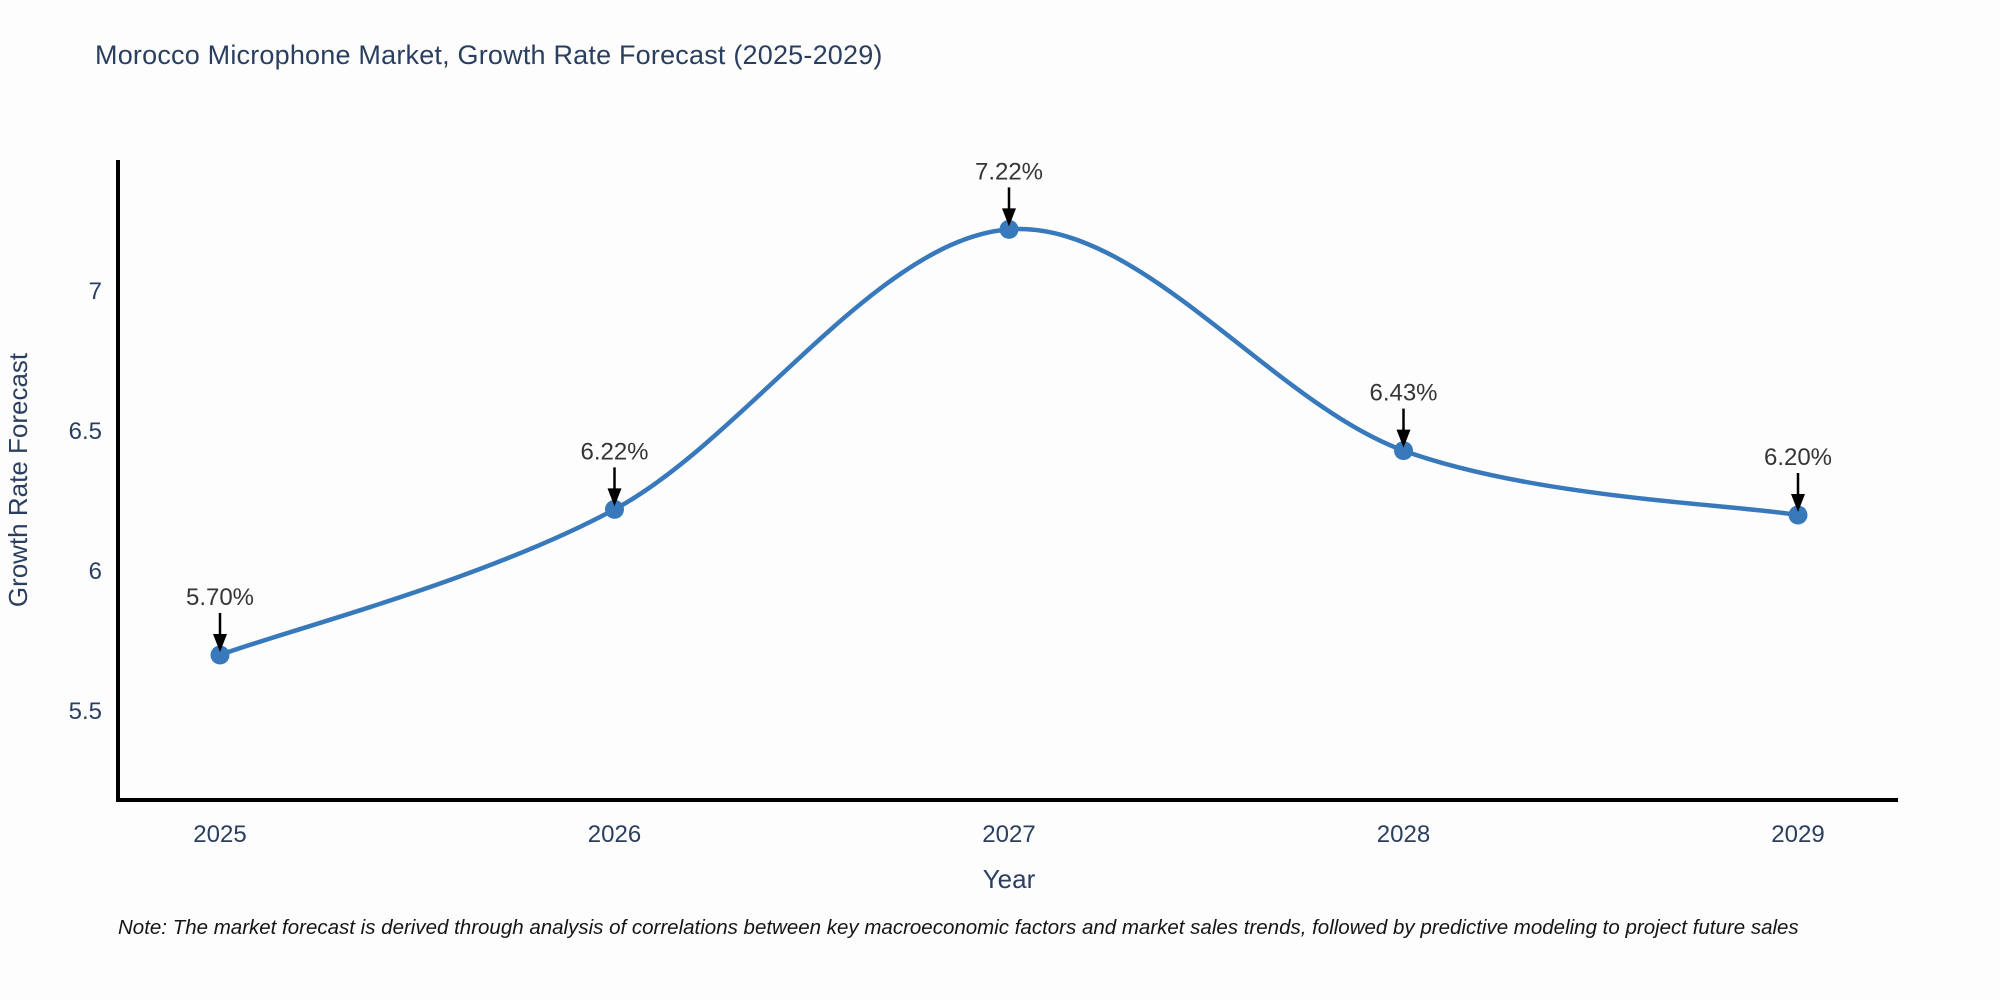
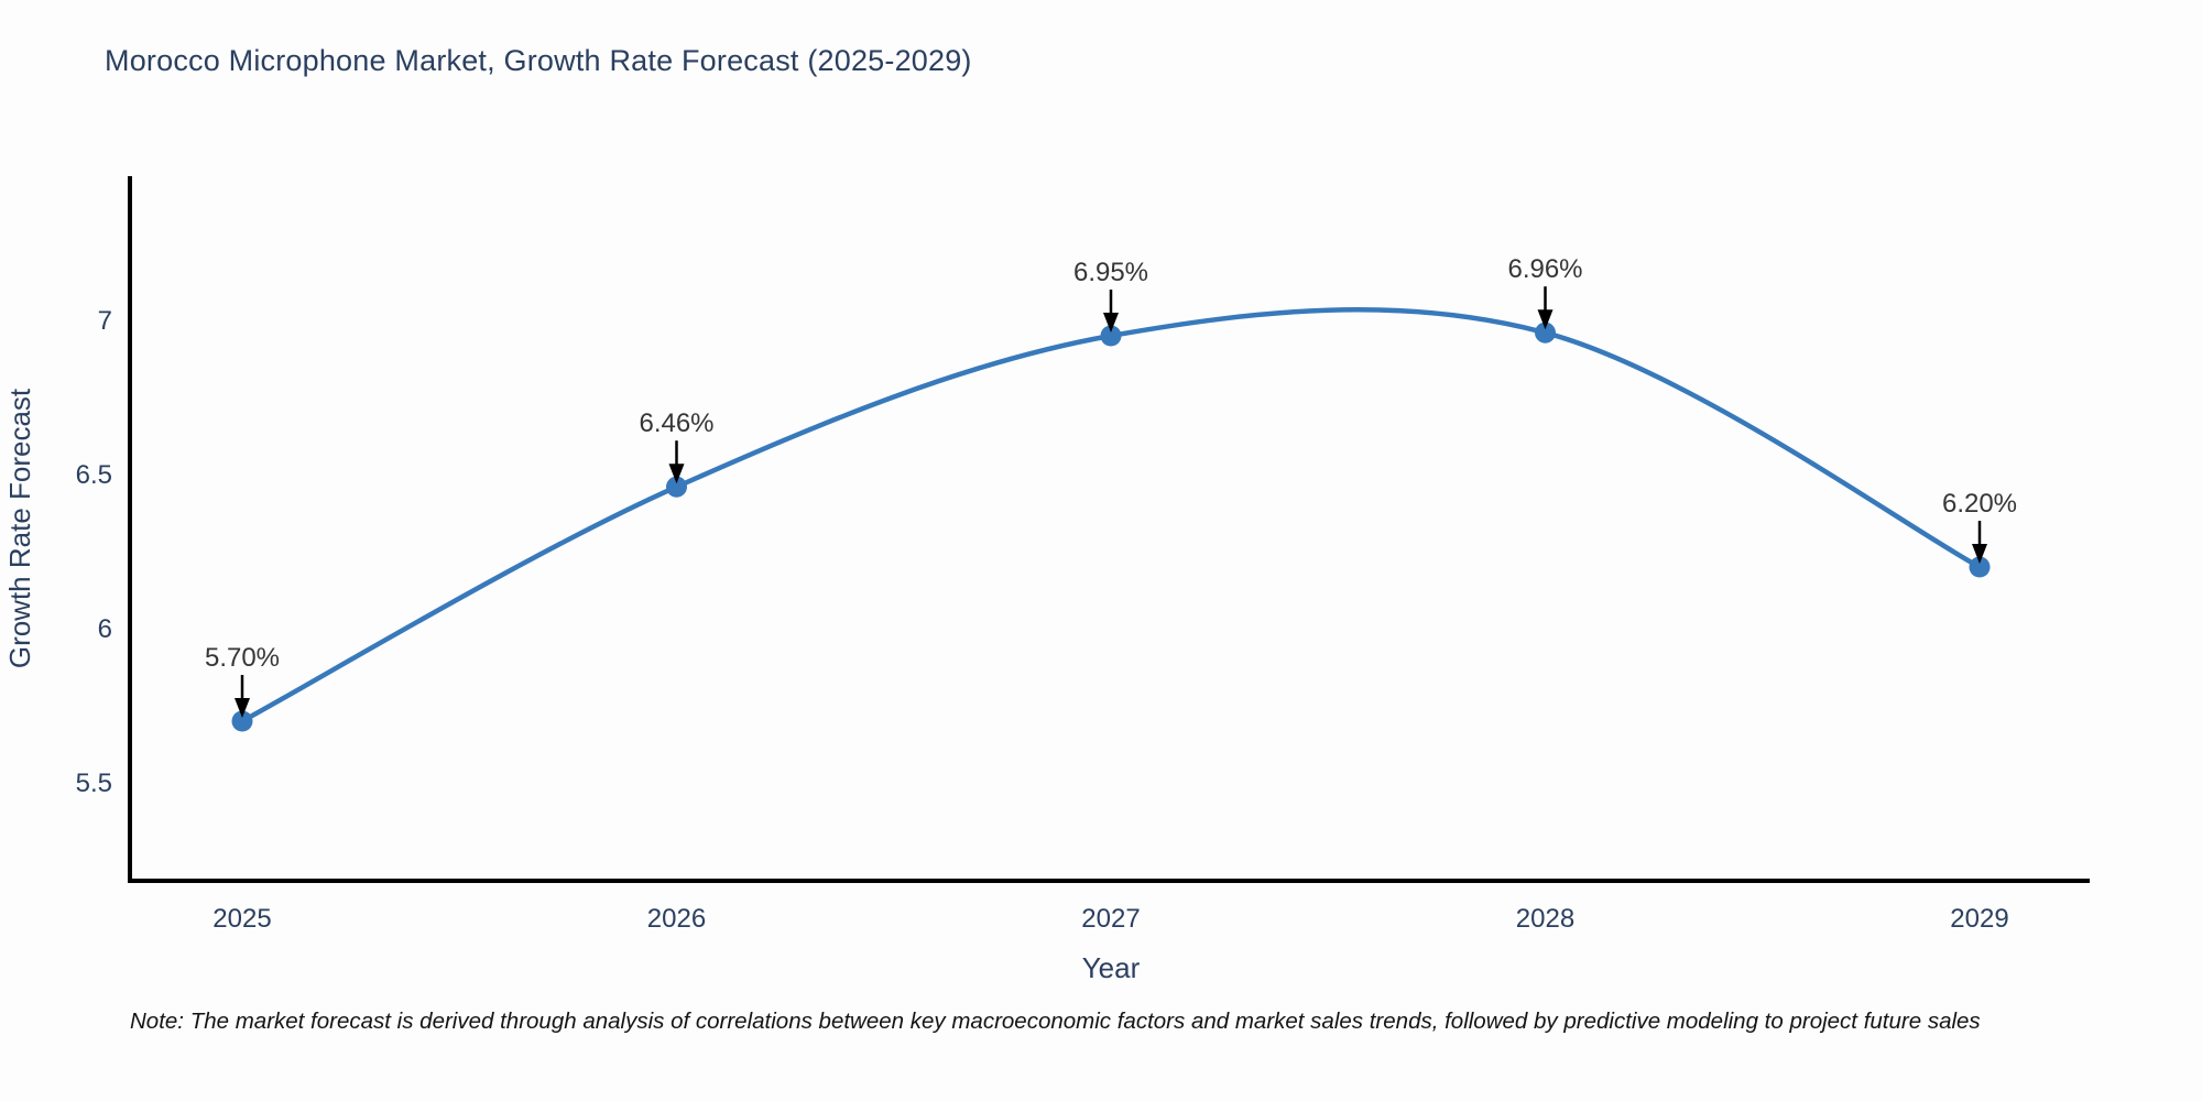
2026: 6.22% -> 6.46%
2027: 7.22% -> 6.95%
2028: 6.43% -> 6.96%
